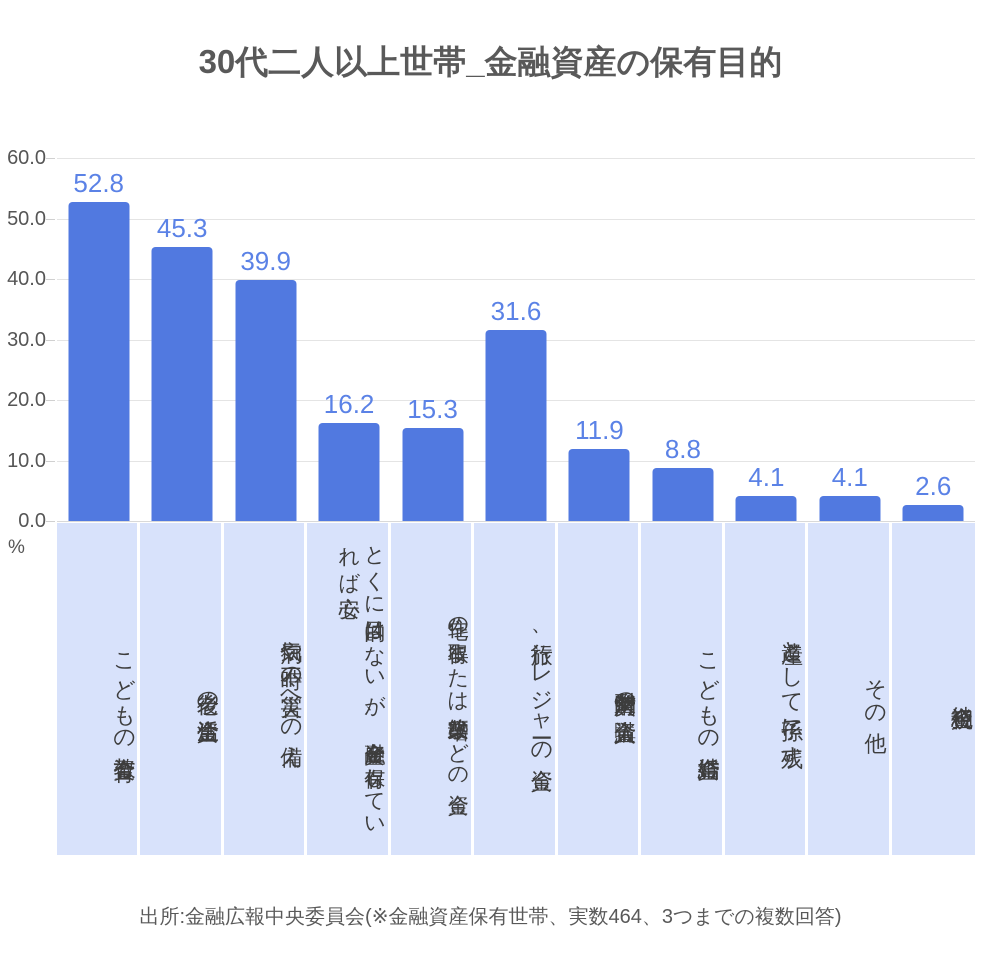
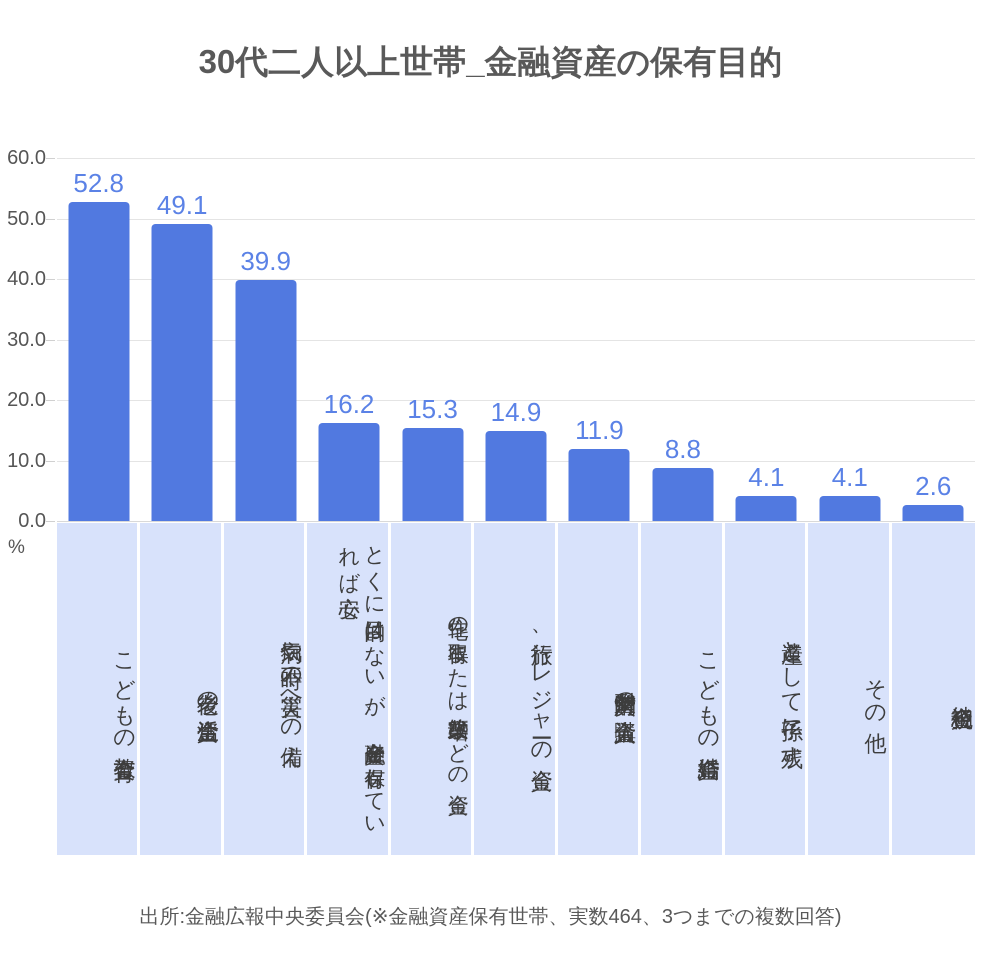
老後の生活資金: 45.3 -> 49.1
旅行、レジャーの資金: 31.6 -> 14.9
